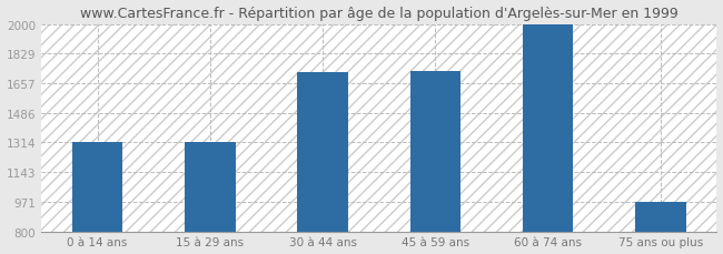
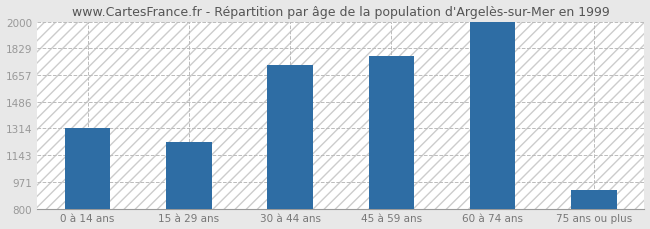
15 à 29 ans: 1320 -> 1230
45 à 59 ans: 1730 -> 1780
75 ans ou plus: 970 -> 920
